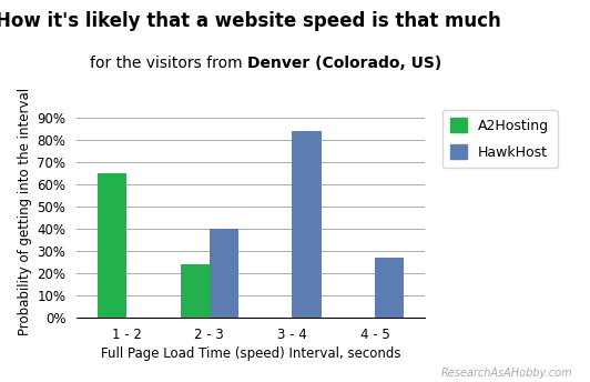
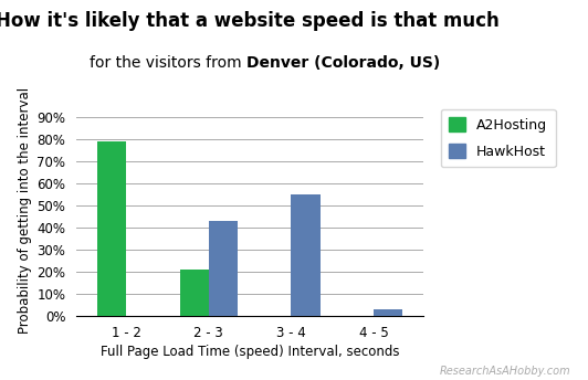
A2Hosting/1 - 2: 65% -> 79%
A2Hosting/2 - 3: 24% -> 21%
HawkHost/2 - 3: 40% -> 43%
HawkHost/3 - 4: 84% -> 55%
HawkHost/4 - 5: 27% -> 3%
